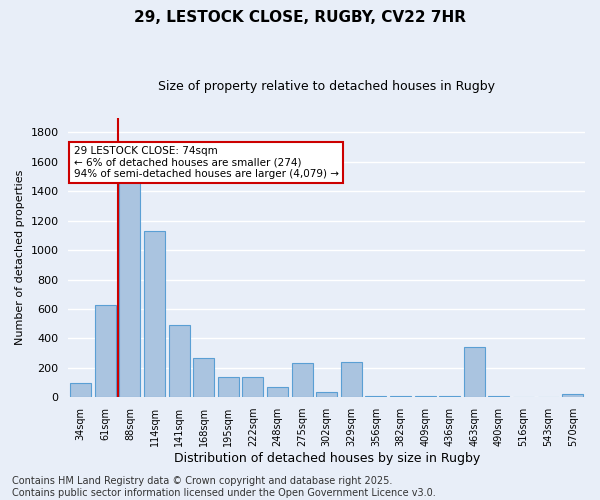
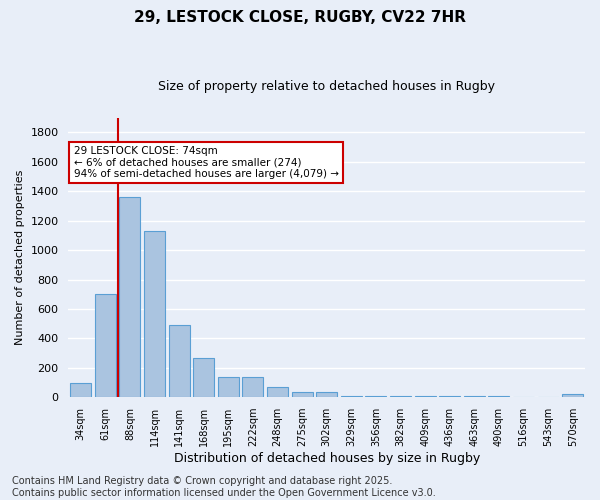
61sqm: 630 -> 700
88sqm: 1470 -> 1360
275sqm: 230 -> 40
329sqm: 240 -> 10
463sqm: 340 -> 10
